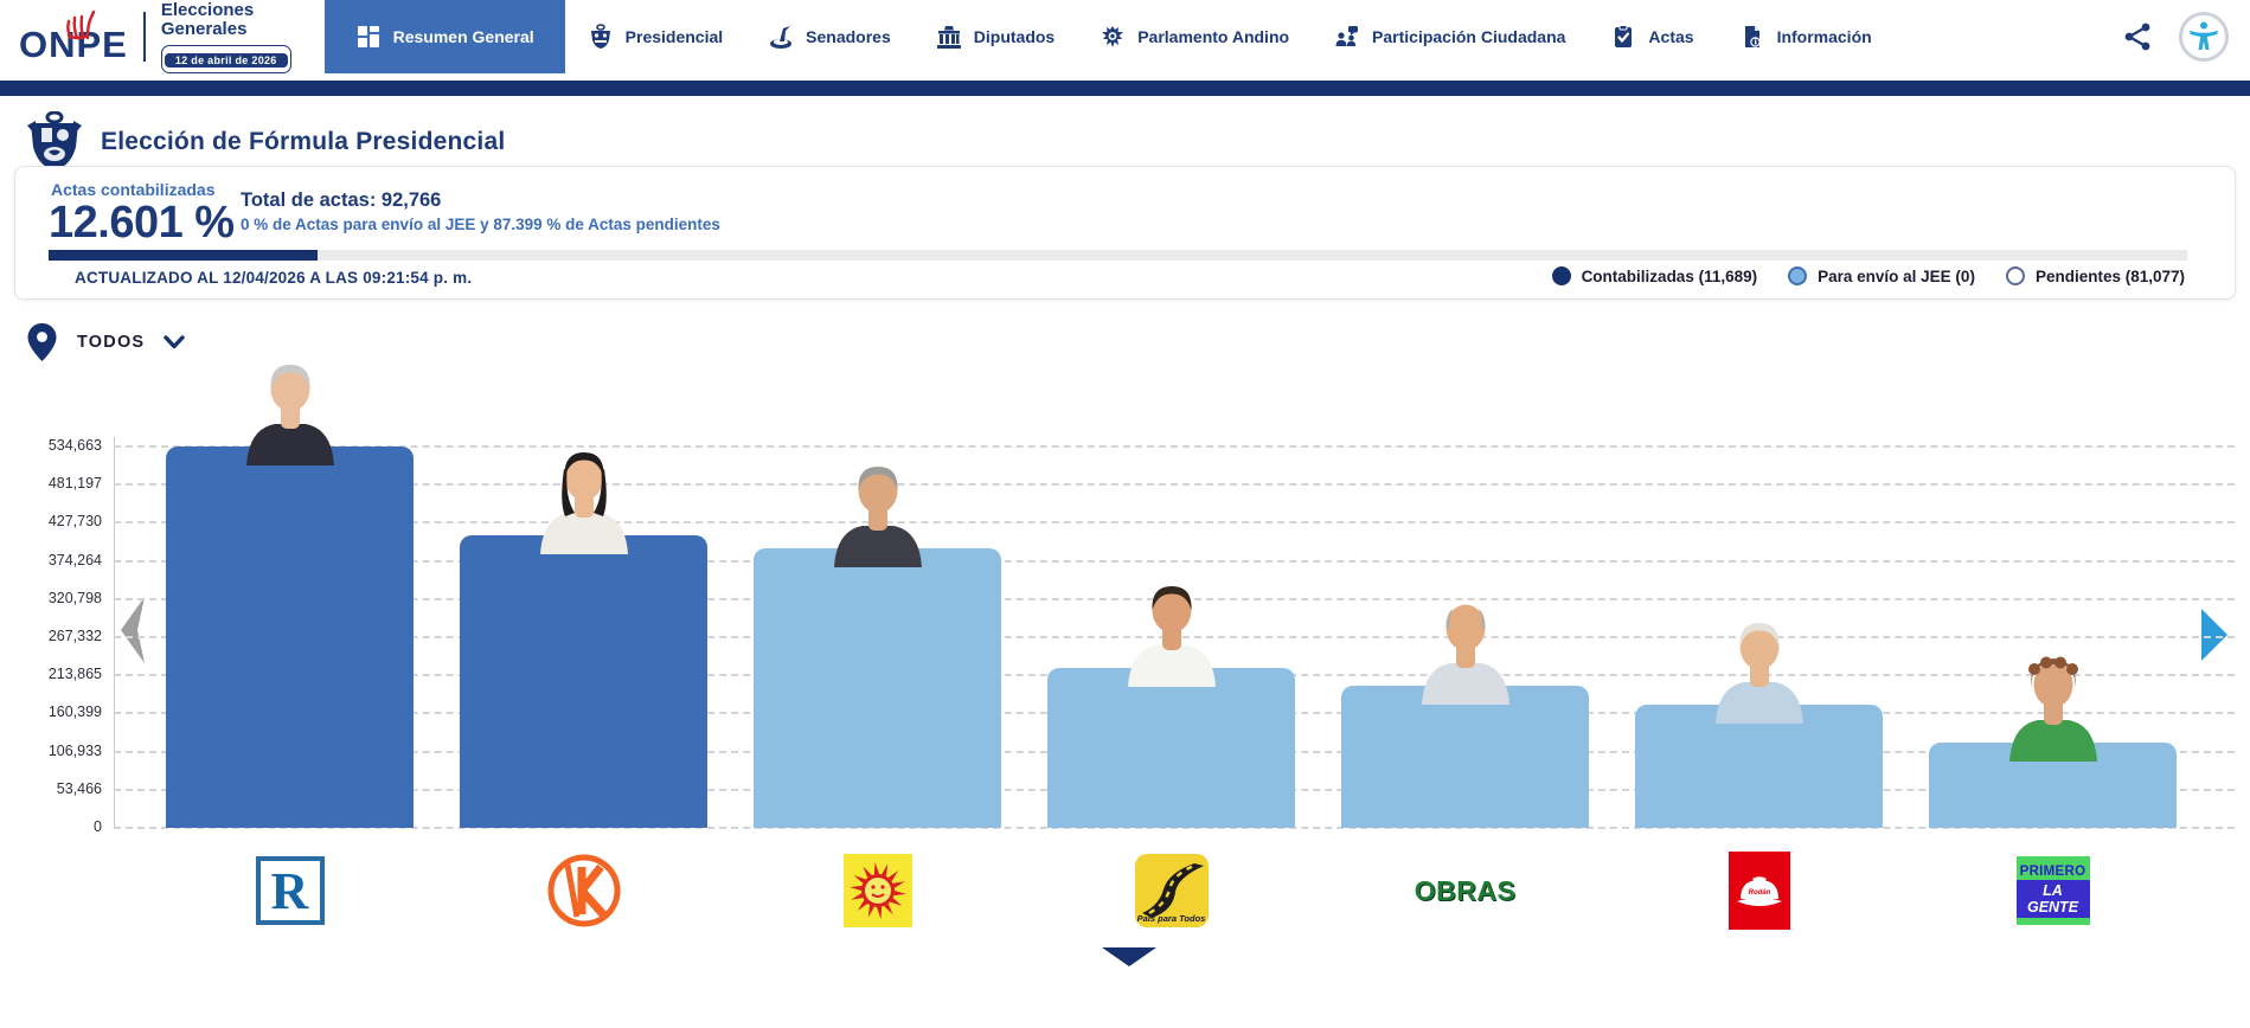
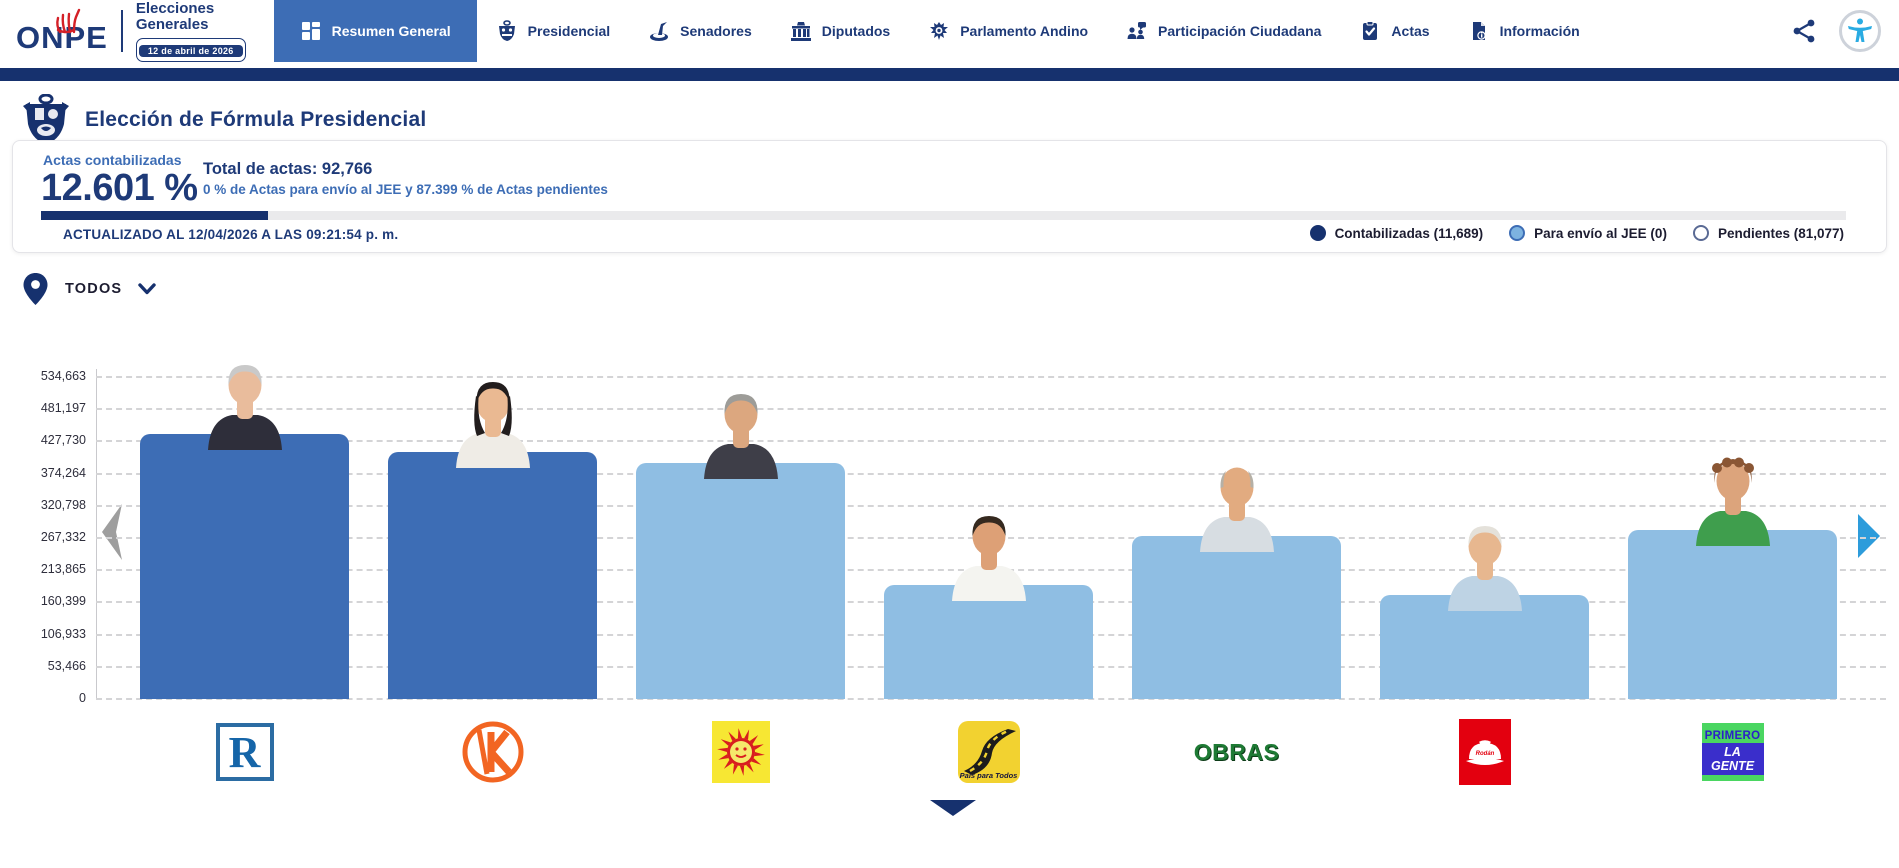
R: 530000 -> 440000
País para Todos: 220000 -> 190000
OBRAS: 200000 -> 270000
PRIMERO LA GENTE: 120000 -> 280000
